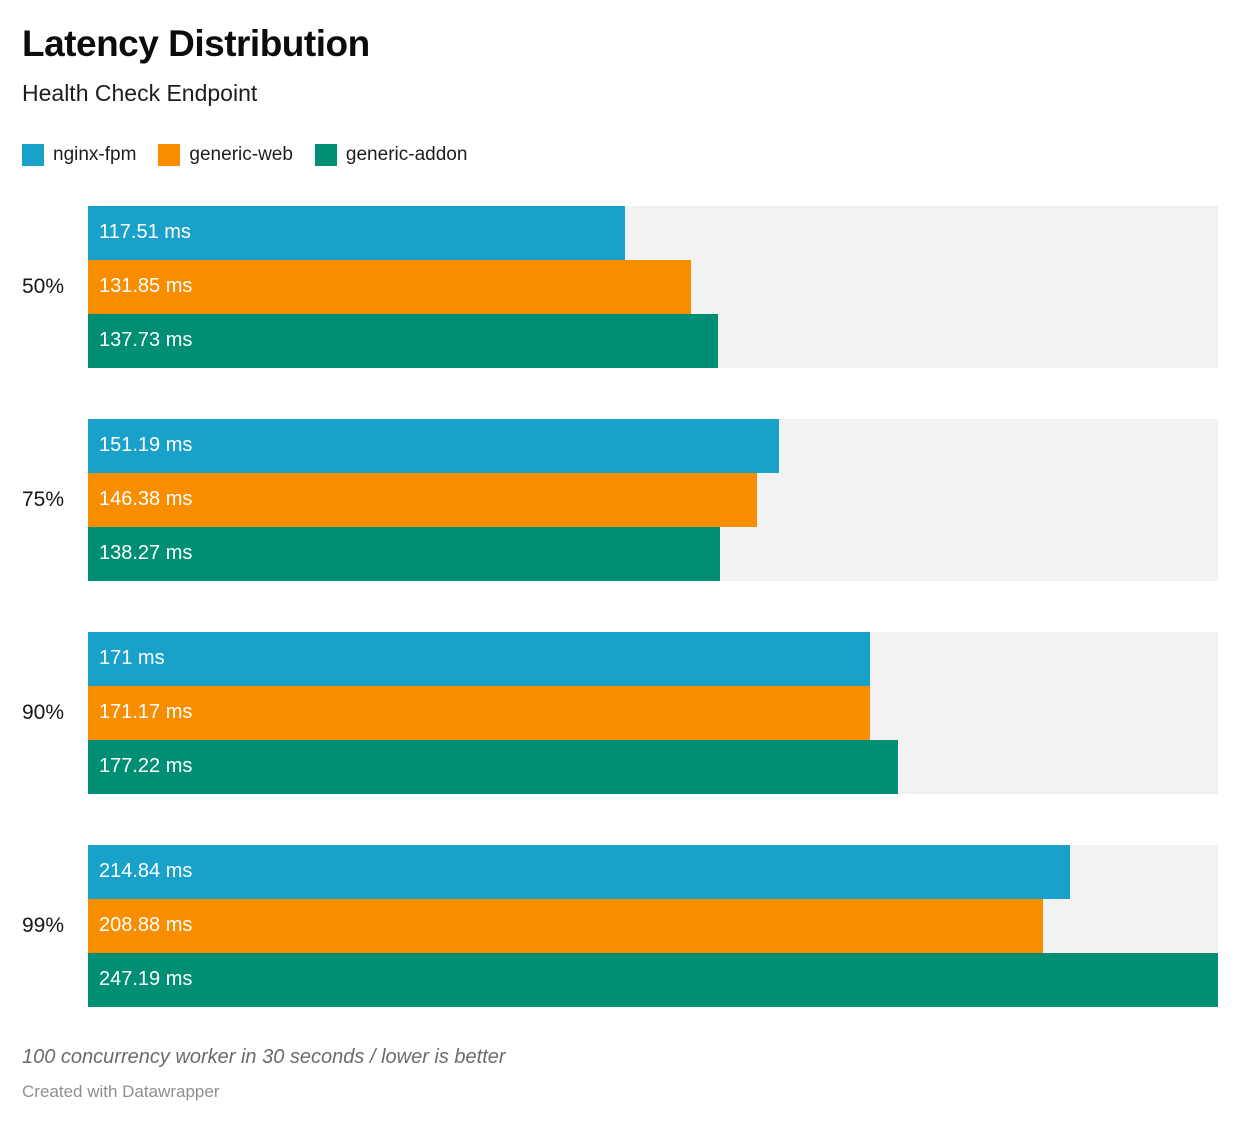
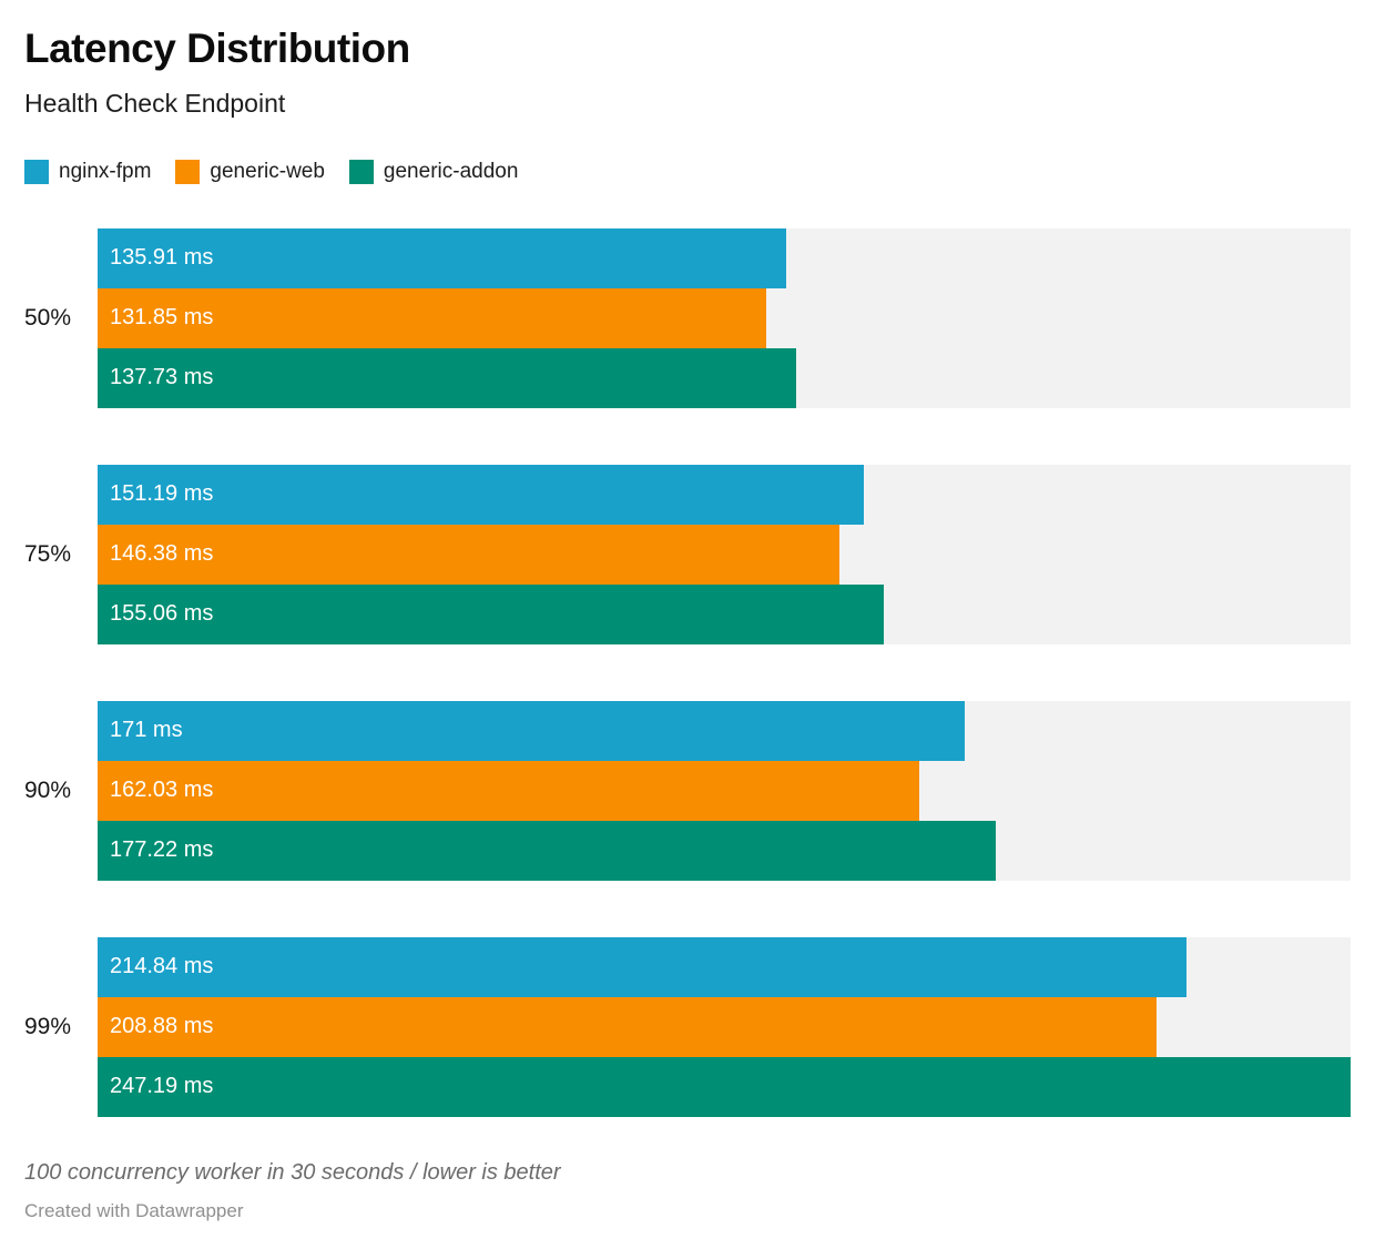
nginx-fpm/50%: 117.51 -> 135.91
generic-addon/75%: 138.27 -> 155.06
generic-web/90%: 171.17 -> 162.03
